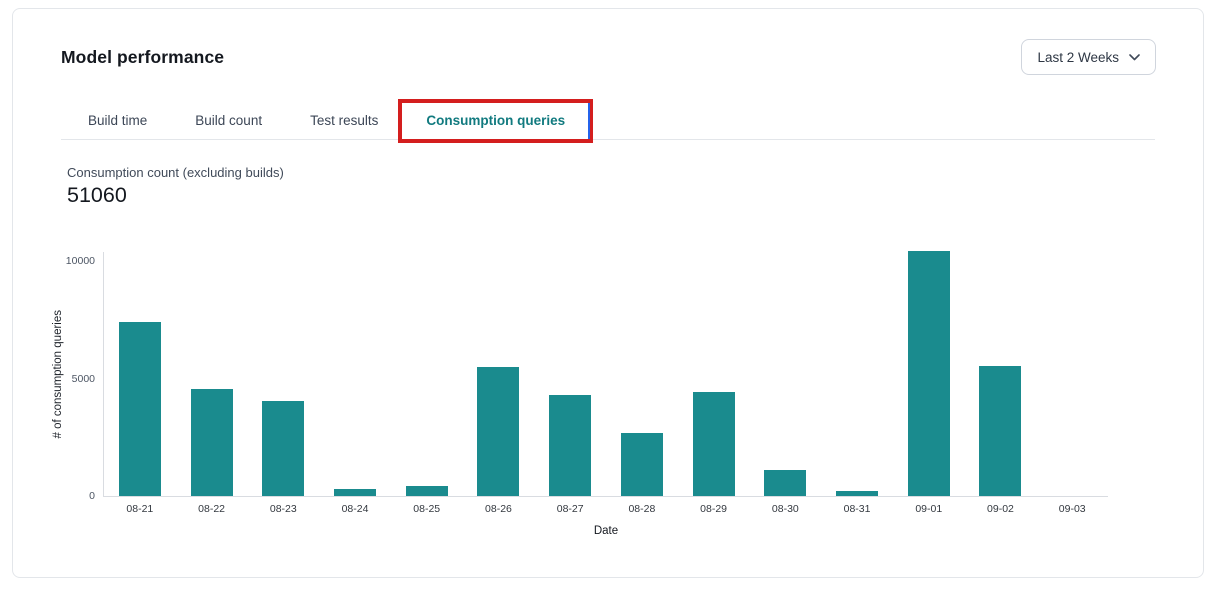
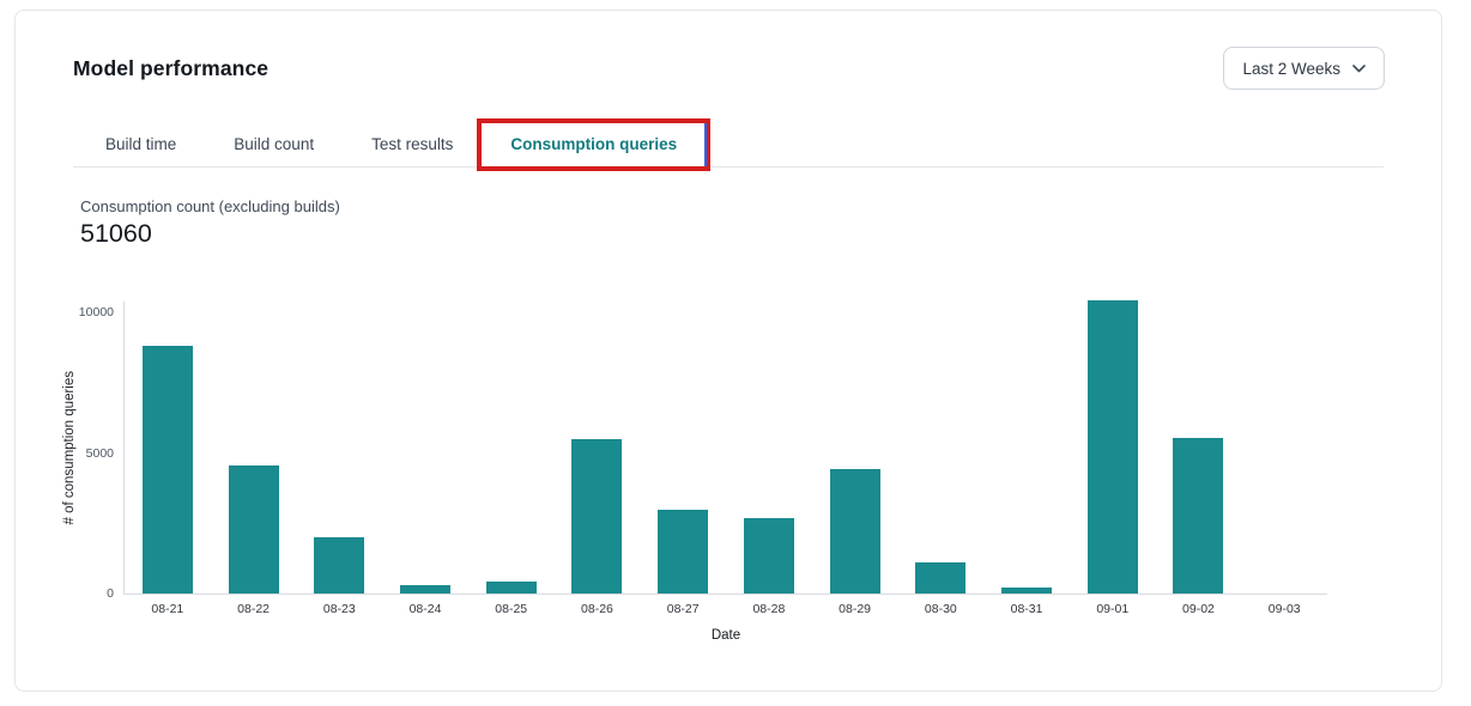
08-21: 7400 -> 8800
08-23: 4000 -> 2000
08-27: 4300 -> 3000
